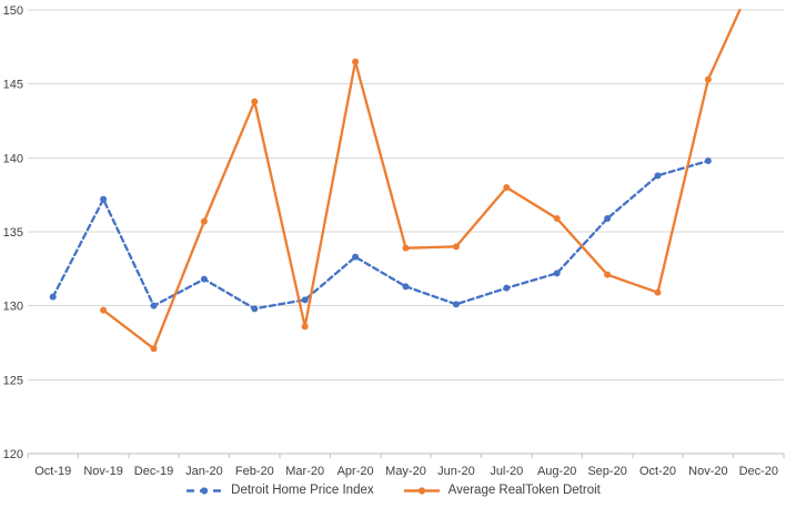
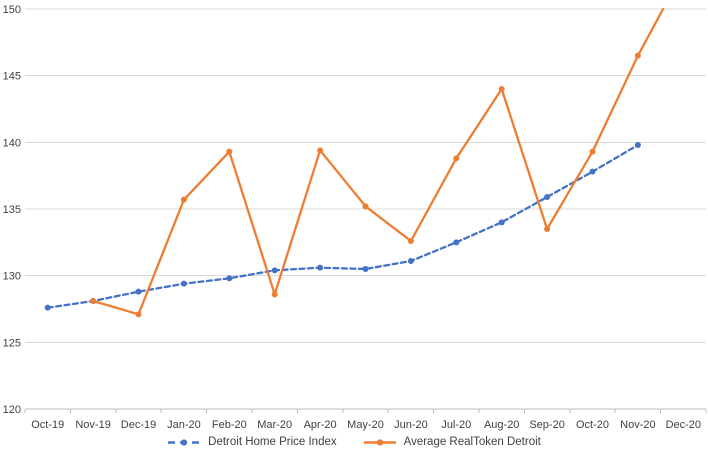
Detroit Home Price Index/Oct-19: 130.6 -> 127.6
Detroit Home Price Index/Nov-19: 137.2 -> 128.1
Average RealToken Detroit/Nov-19: 129.7 -> 128.1
Detroit Home Price Index/Dec-19: 130.0 -> 128.8
Detroit Home Price Index/Jan-20: 131.8 -> 129.4
Average RealToken Detroit/Feb-20: 143.8 -> 139.3
Detroit Home Price Index/Apr-20: 133.3 -> 130.6
Average RealToken Detroit/Apr-20: 146.5 -> 139.4
Detroit Home Price Index/May-20: 131.3 -> 130.5
Average RealToken Detroit/May-20: 133.9 -> 135.2
Detroit Home Price Index/Jun-20: 130.1 -> 131.1
Average RealToken Detroit/Jun-20: 134.0 -> 132.6
Detroit Home Price Index/Jul-20: 131.2 -> 132.5
Average RealToken Detroit/Jul-20: 138.0 -> 138.8
Detroit Home Price Index/Aug-20: 132.2 -> 134.0
Average RealToken Detroit/Aug-20: 135.9 -> 144.0
Average RealToken Detroit/Sep-20: 132.1 -> 133.5
Detroit Home Price Index/Oct-20: 138.8 -> 137.8
Average RealToken Detroit/Oct-20: 130.9 -> 139.3
Average RealToken Detroit/Nov-20: 145.3 -> 146.5
